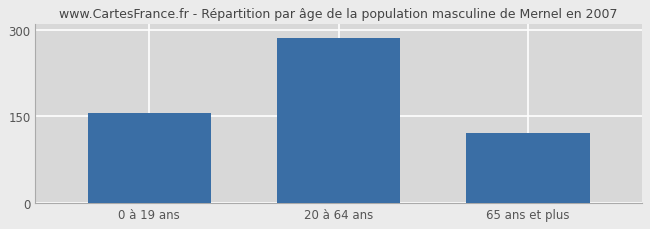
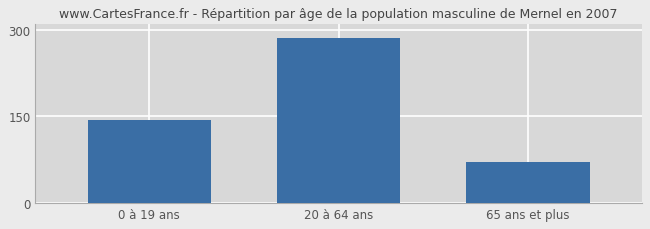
0 à 19 ans: 156 -> 144
65 ans et plus: 122 -> 70
